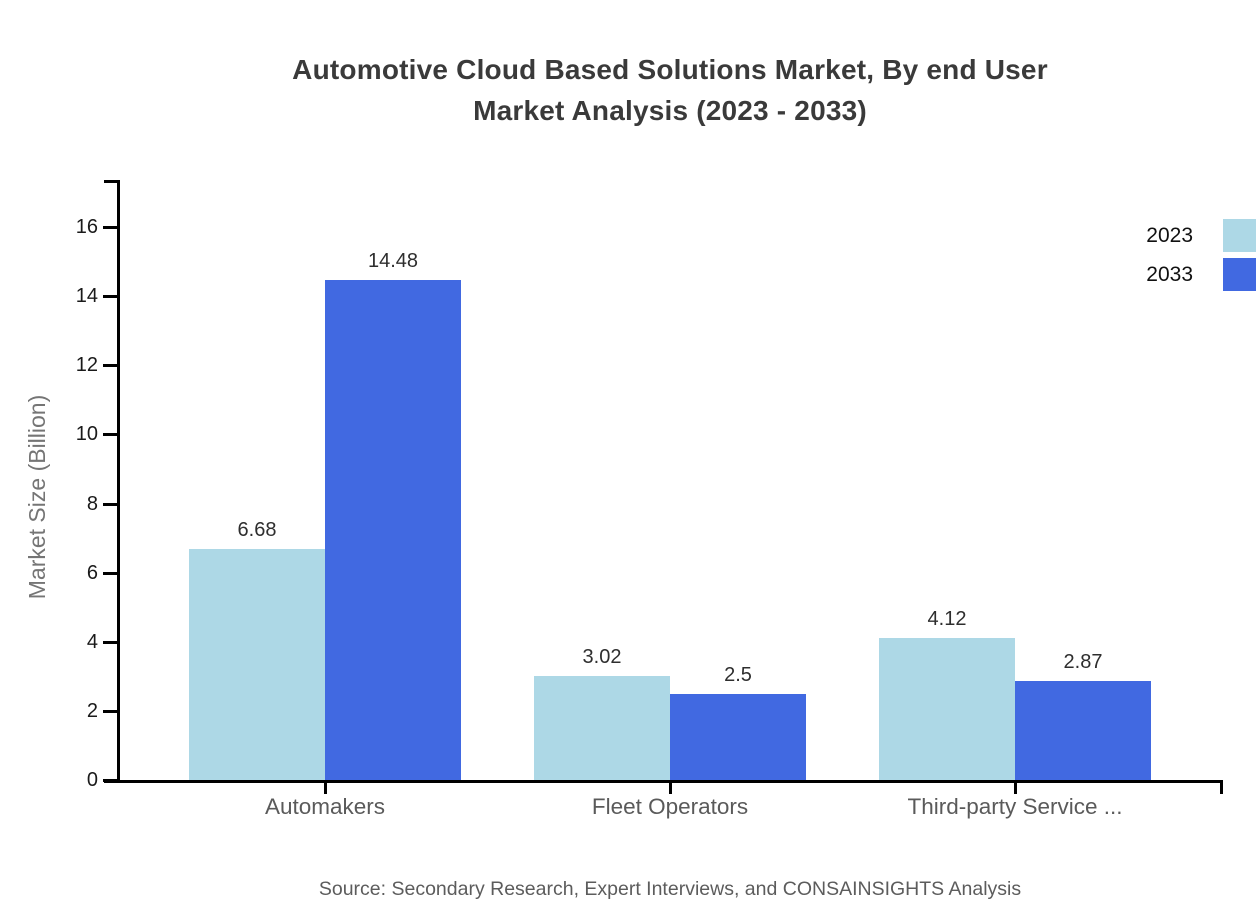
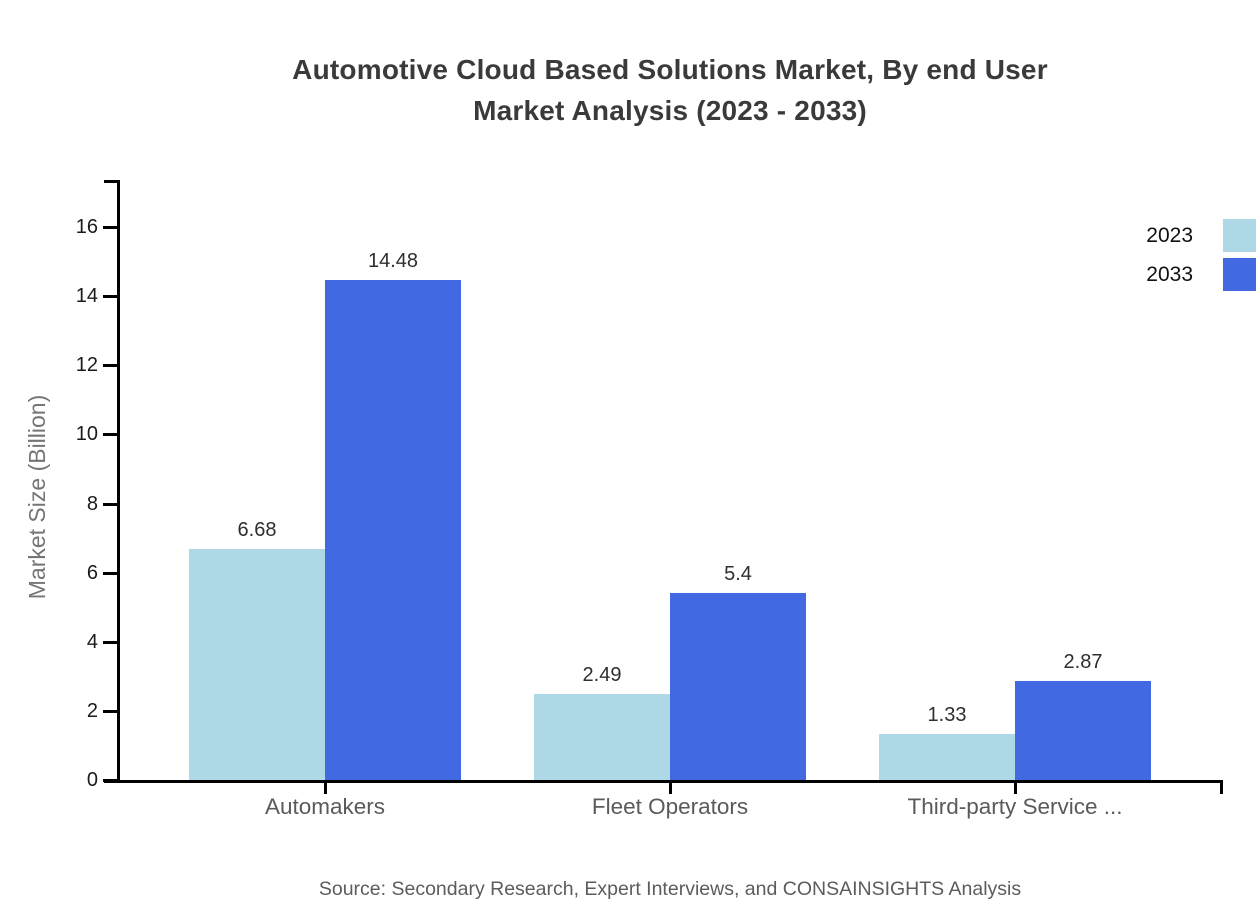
2023/Fleet Operators: 3.02 -> 2.49
2033/Fleet Operators: 2.5 -> 5.4
2023/Third-party Service ...: 4.12 -> 1.33
